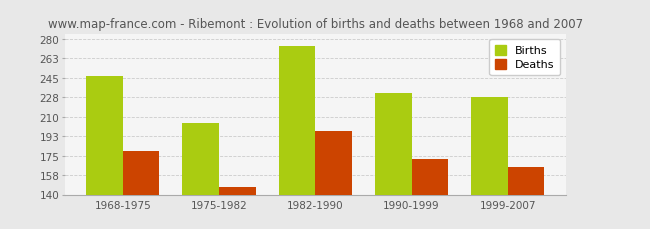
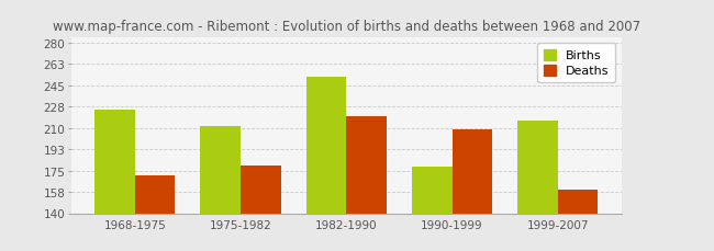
Births/1968-1975: 247 -> 225
Deaths/1968-1975: 179 -> 171
Births/1975-1982: 204 -> 212
Deaths/1975-1982: 147 -> 179
Births/1982-1990: 274 -> 252
Deaths/1982-1990: 197 -> 220
Births/1990-1999: 231 -> 178
Deaths/1990-1999: 172 -> 209
Births/1999-2007: 228 -> 216
Deaths/1999-2007: 165 -> 159
